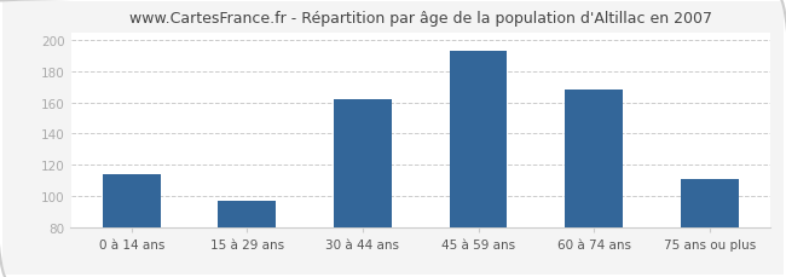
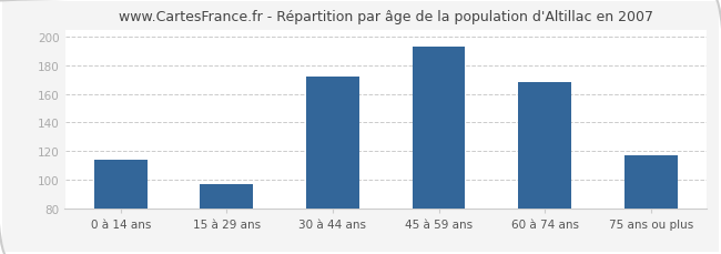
30 à 44 ans: 162 -> 172
75 ans ou plus: 111 -> 117
